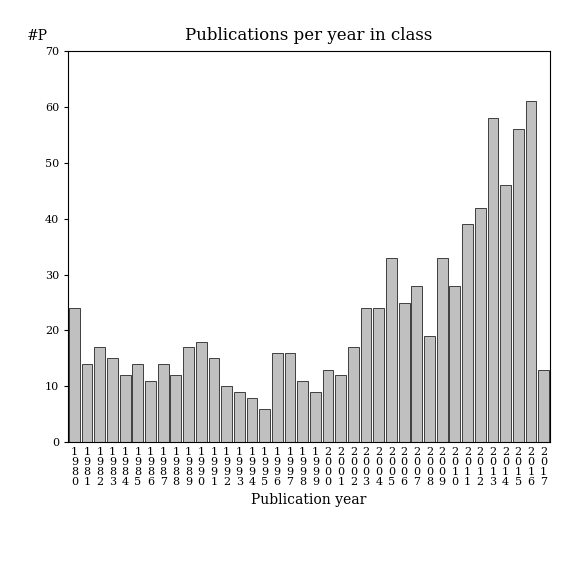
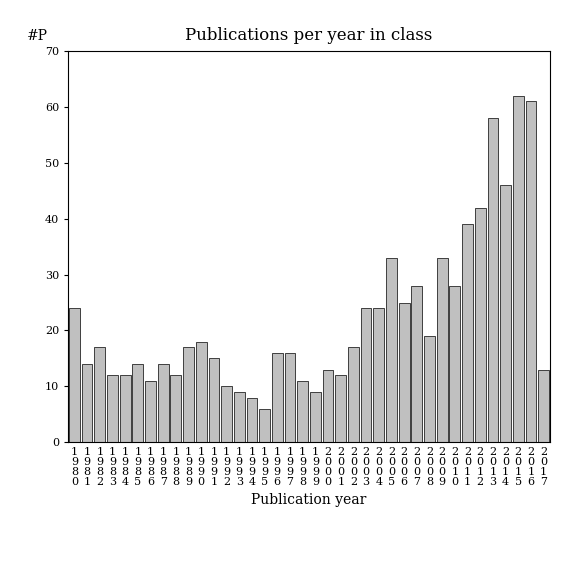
1 9 8 3: 15 -> 12
2 0 1 5: 56 -> 62
